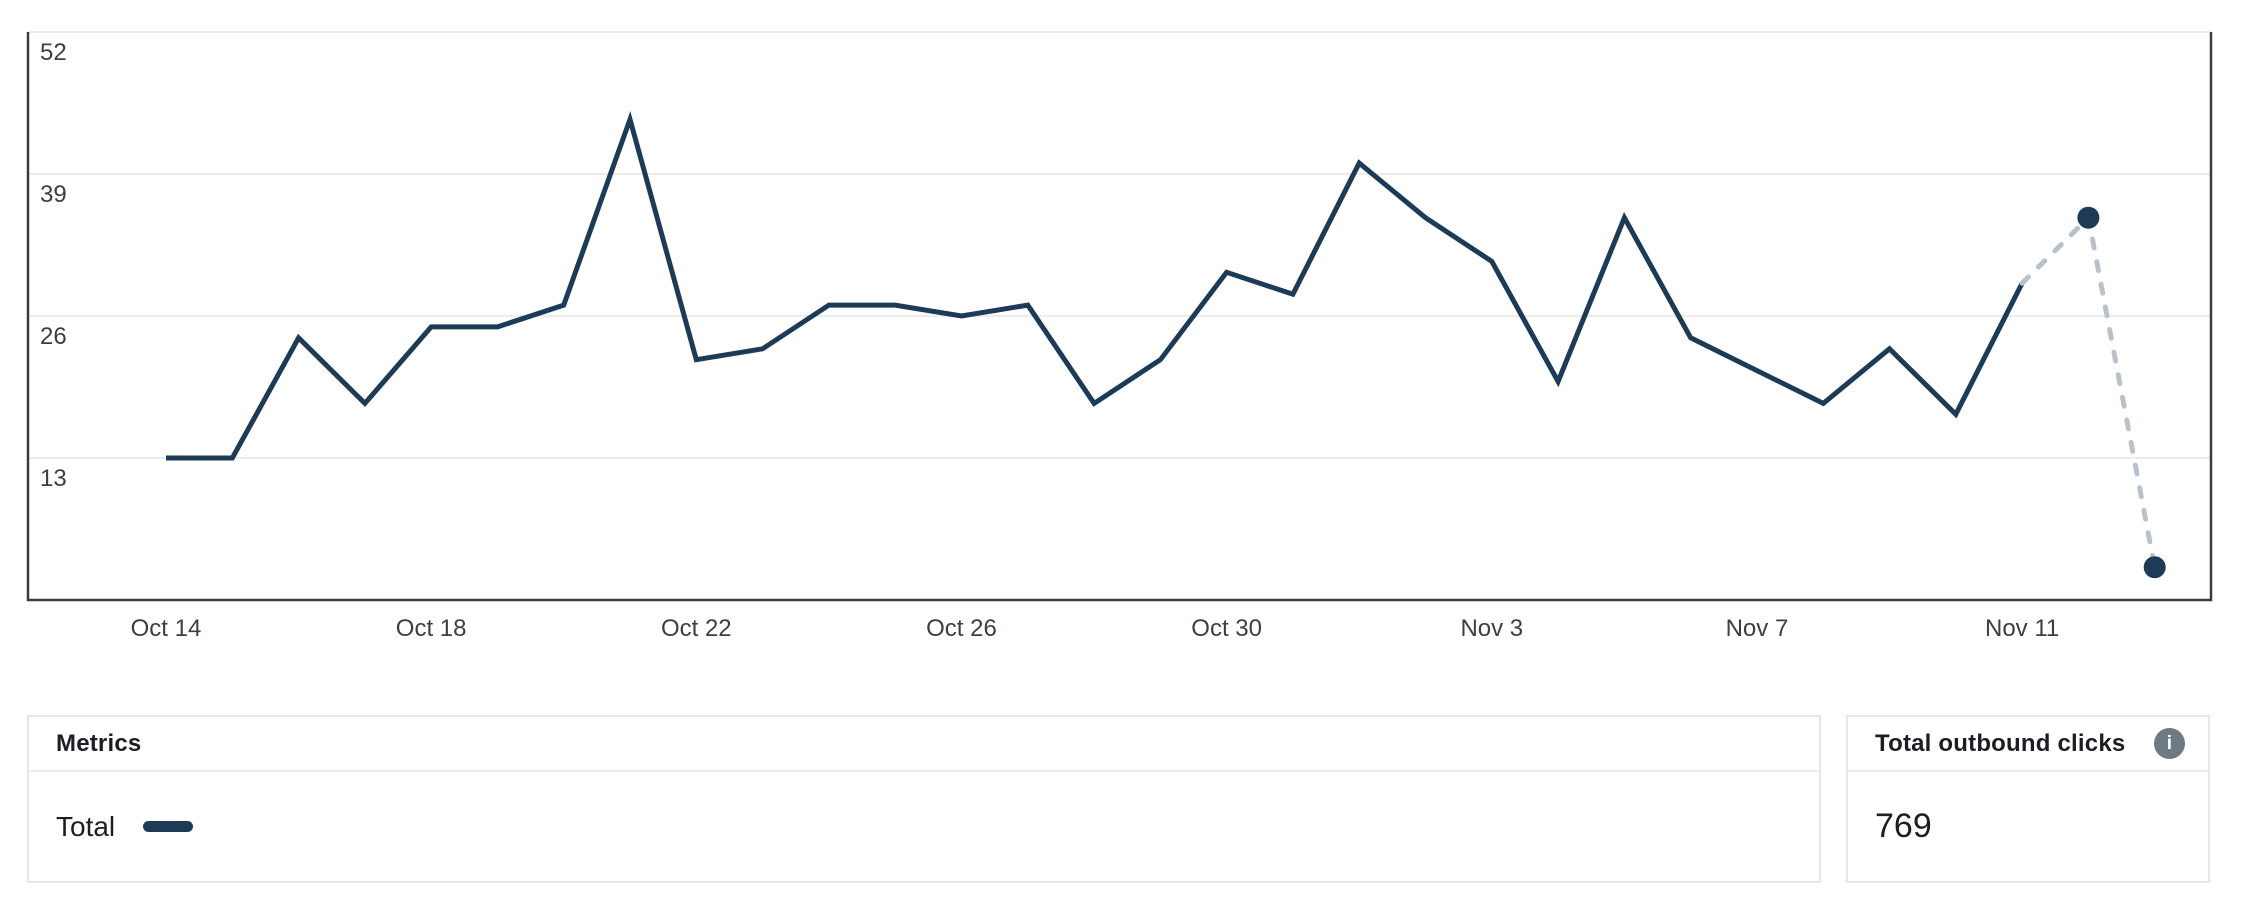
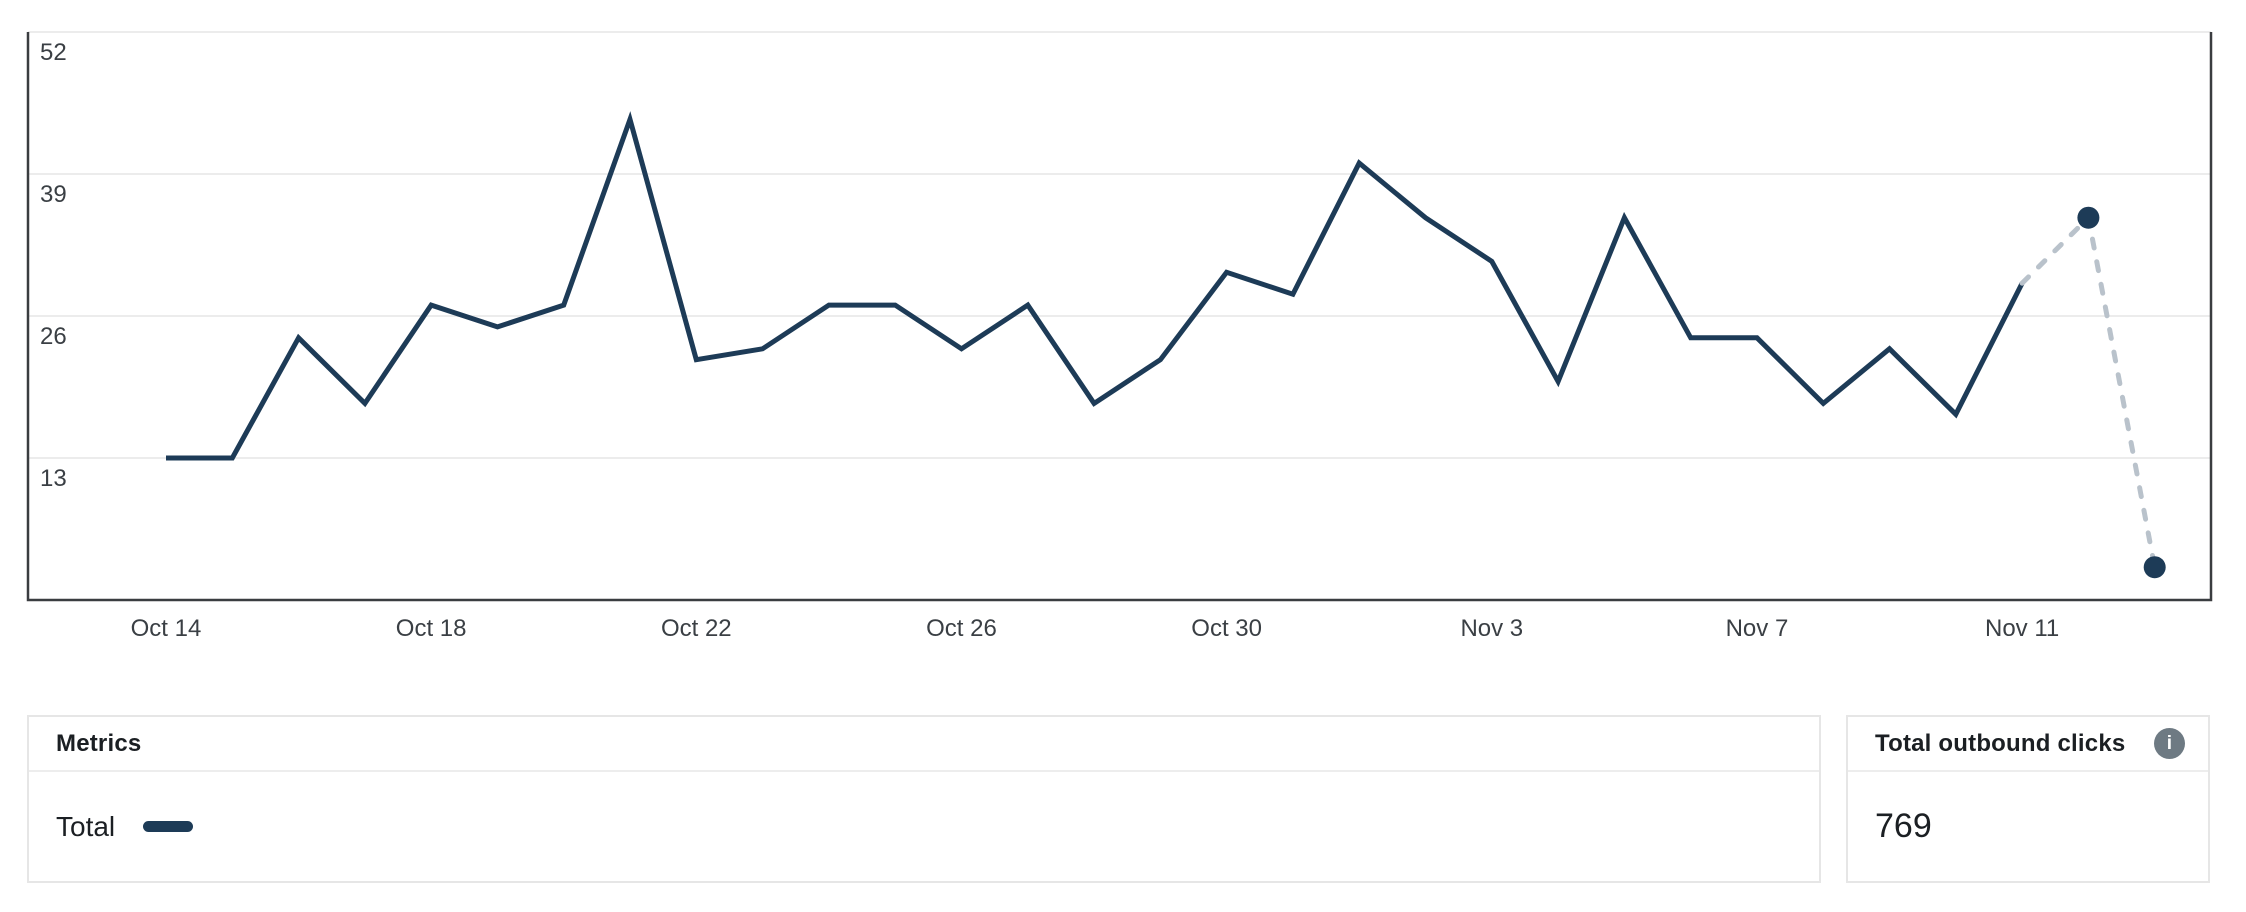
Oct 18: 25 -> 27
Oct 26: 26 -> 23
Nov 7: 21 -> 24
